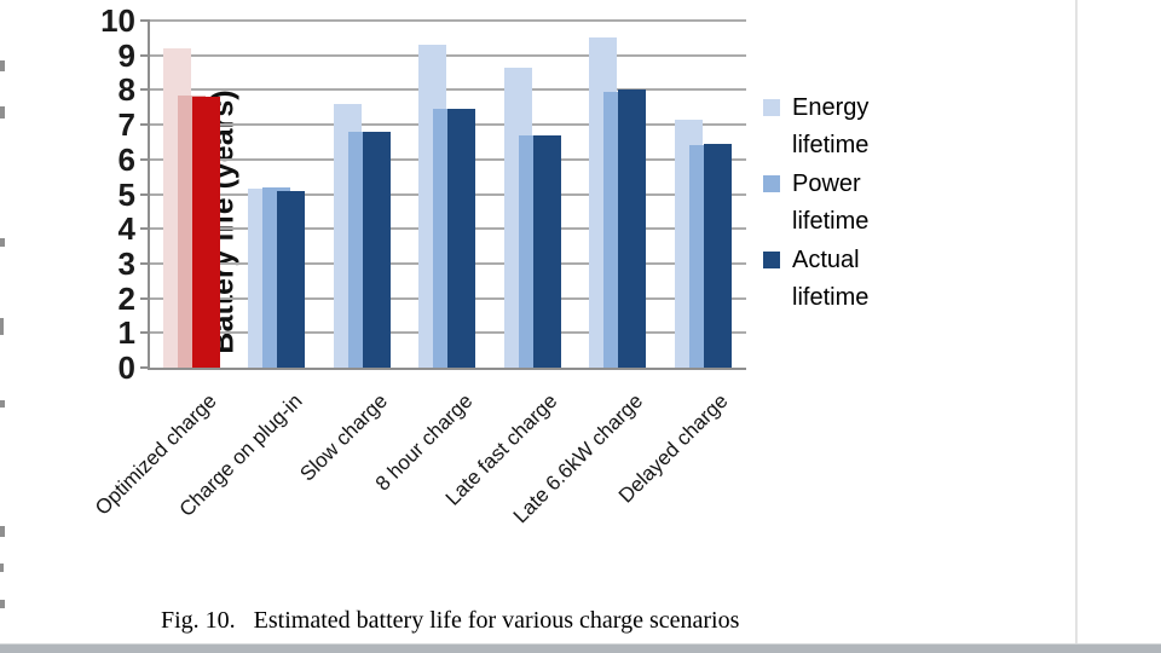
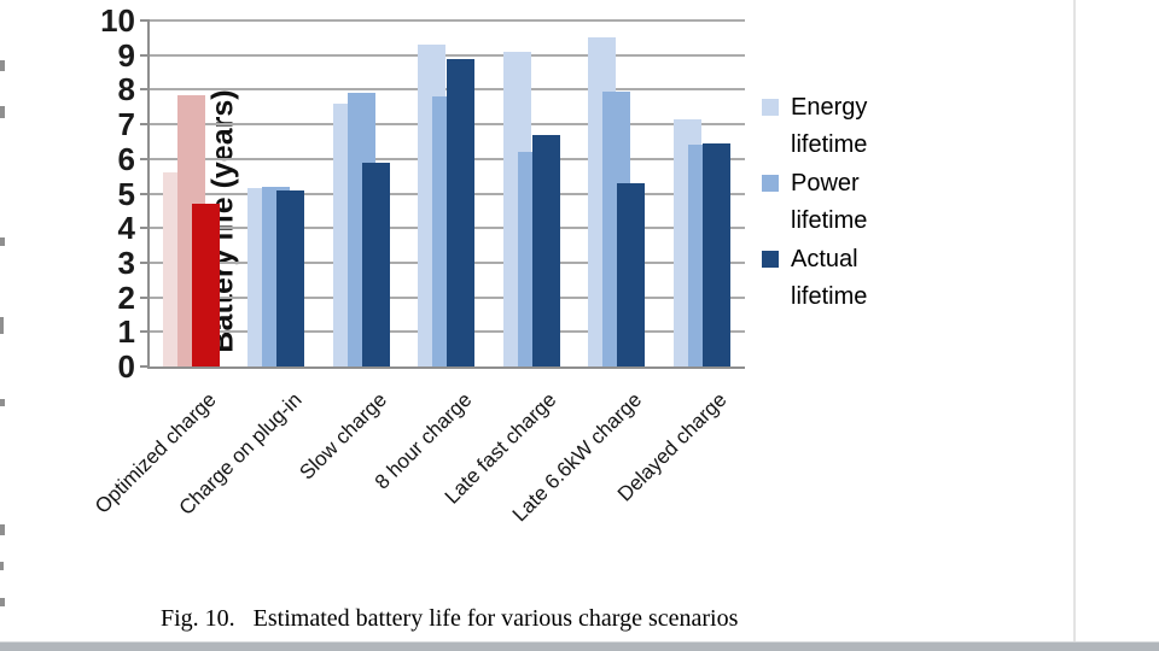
Energy lifetime/Optimized charge: 9.2 -> 5.6
Actual lifetime/Optimized charge: 7.8 -> 4.7
Power lifetime/Slow charge: 6.8 -> 7.9
Actual lifetime/Slow charge: 6.8 -> 5.9
Power lifetime/8 hour charge: 7.5 -> 7.8
Actual lifetime/8 hour charge: 7.5 -> 8.9
Energy lifetime/Late fast charge: 8.7 -> 9.1
Power lifetime/Late fast charge: 6.7 -> 6.2
Actual lifetime/Late 6.6kW charge: 8.0 -> 5.3
